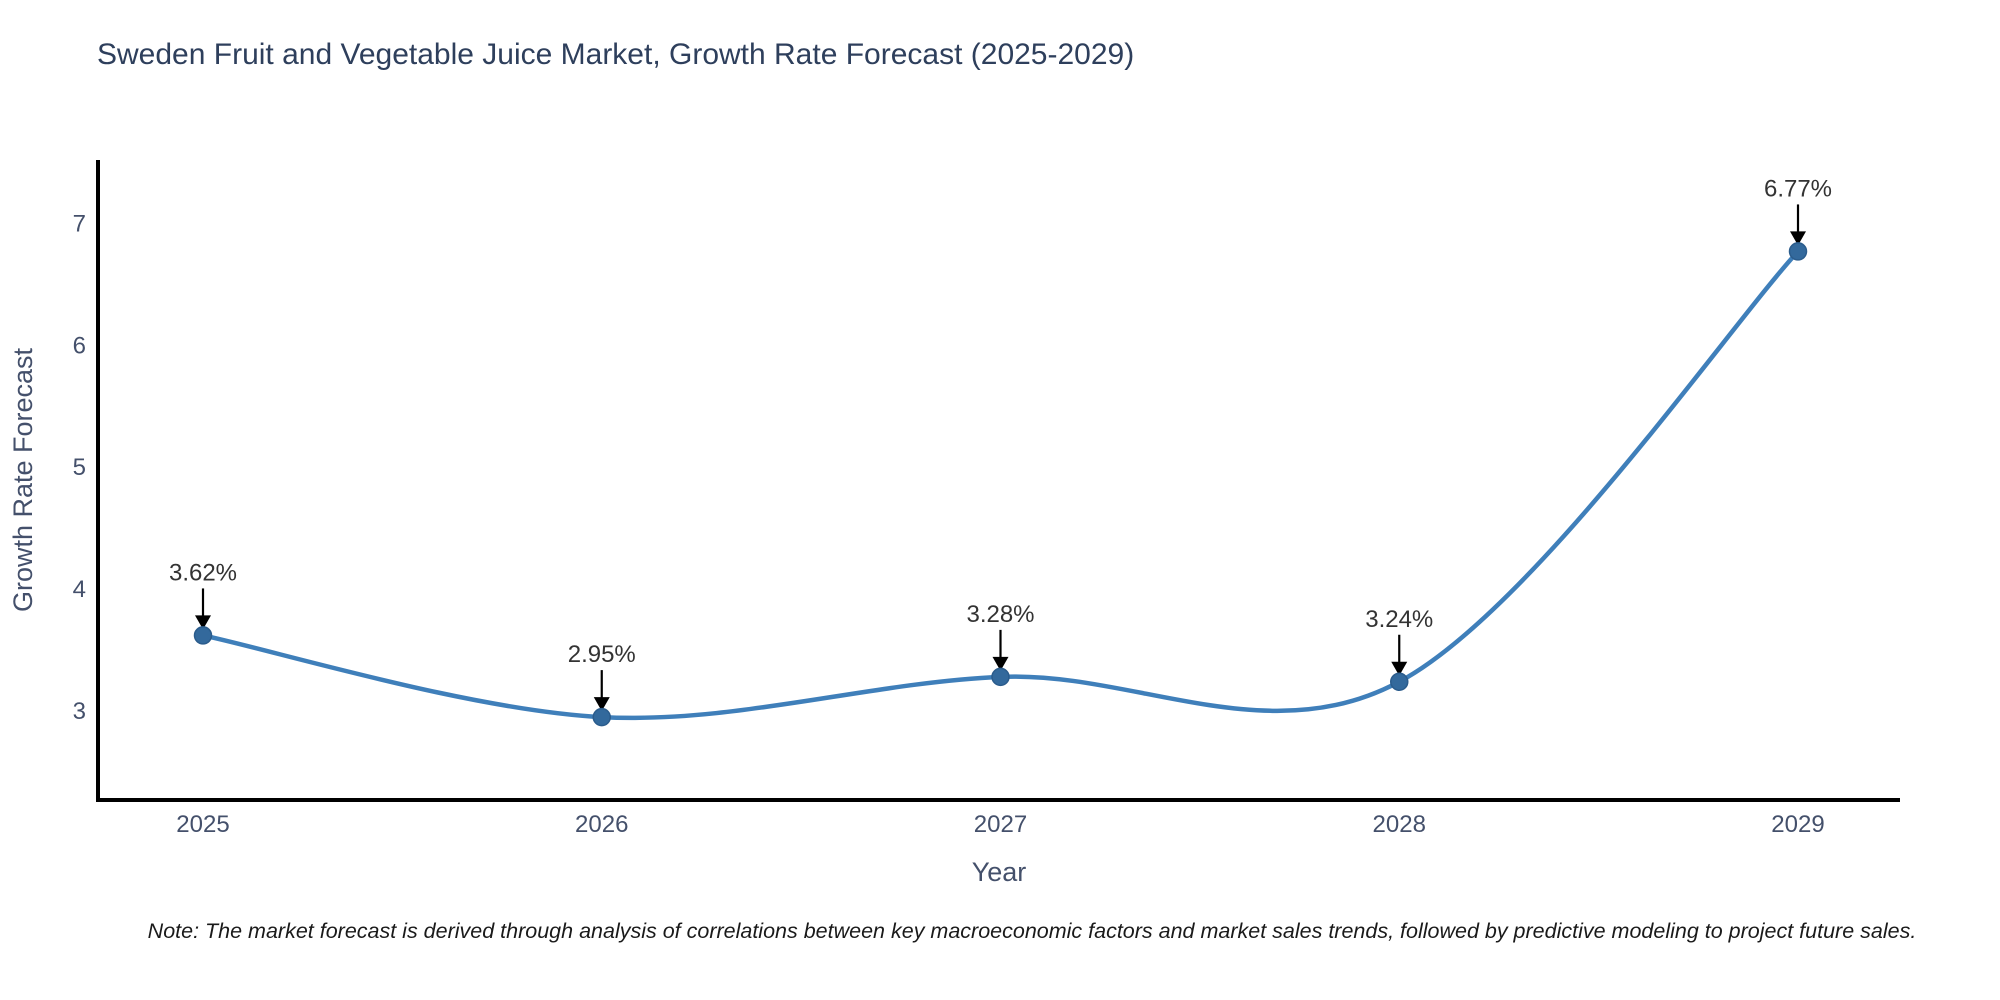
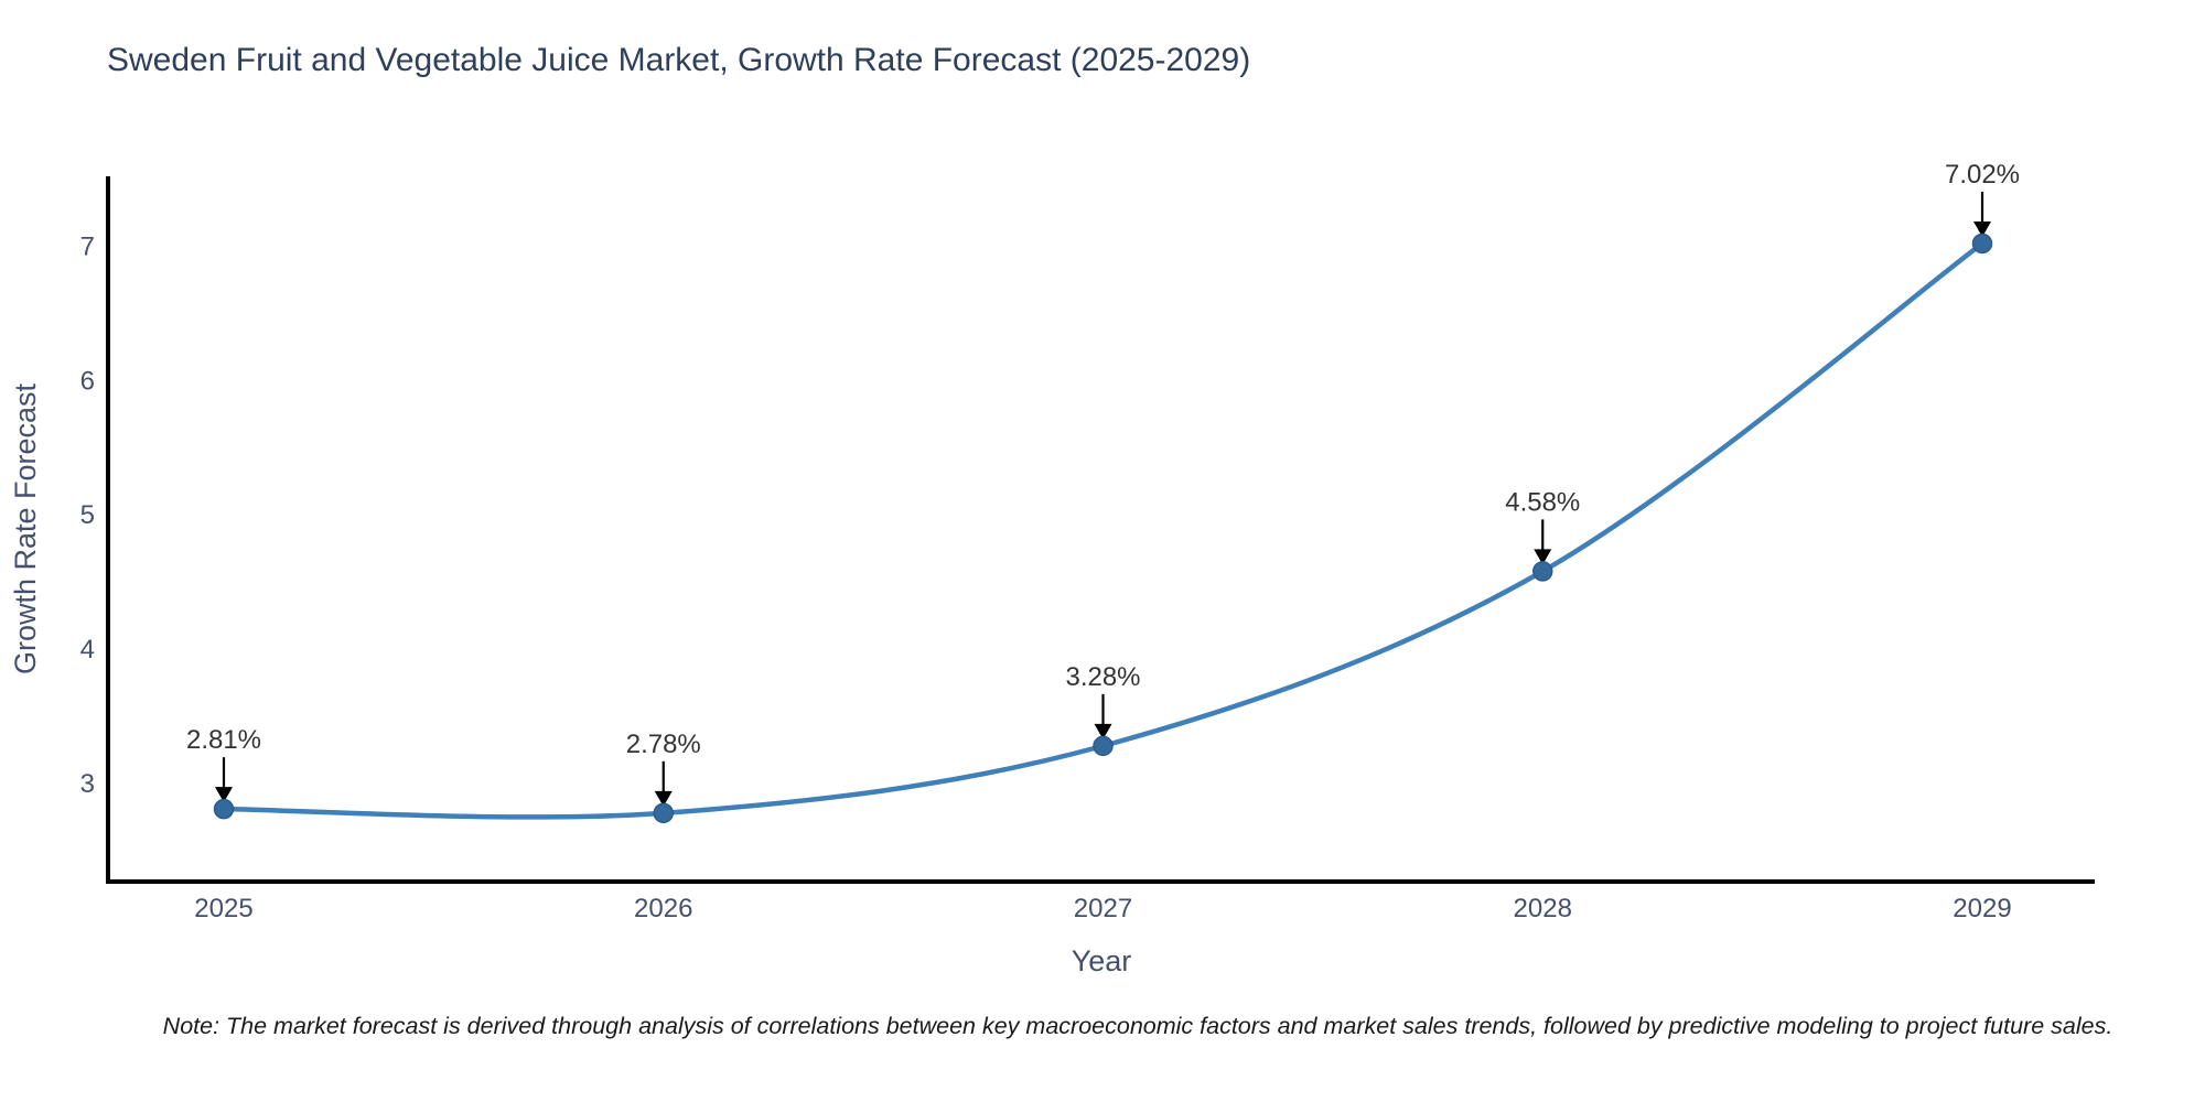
2025: 3.62% -> 2.81%
2026: 2.95% -> 2.78%
2028: 3.24% -> 4.58%
2029: 6.77% -> 7.02%
